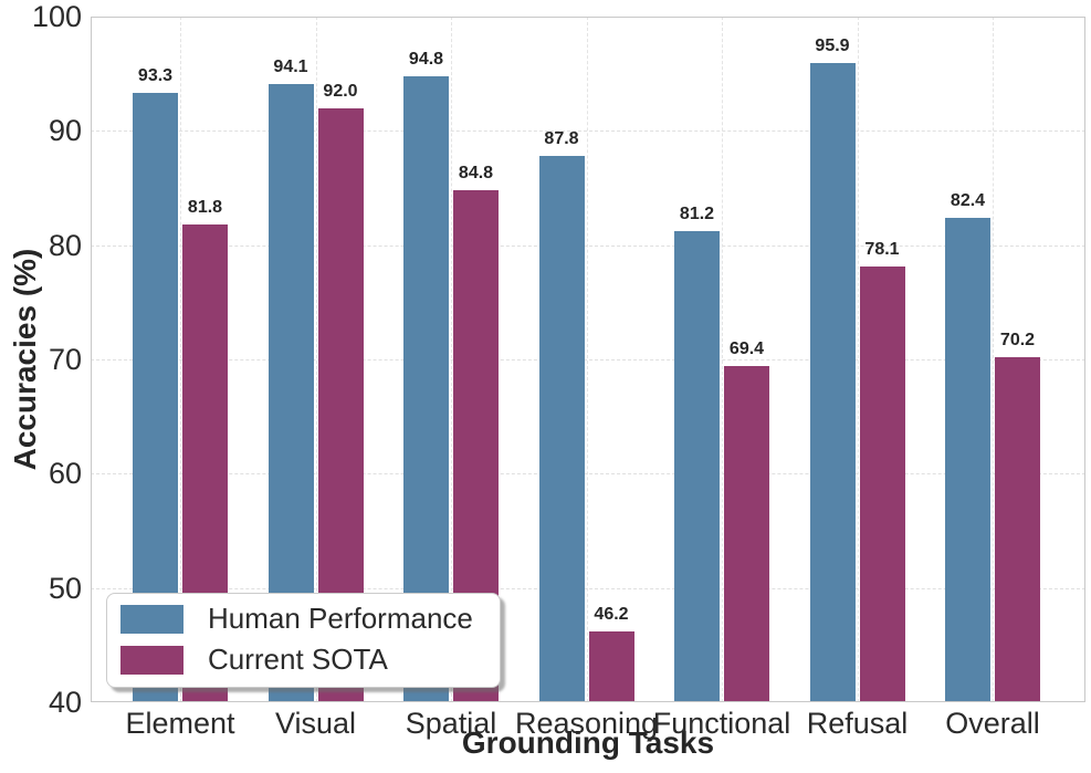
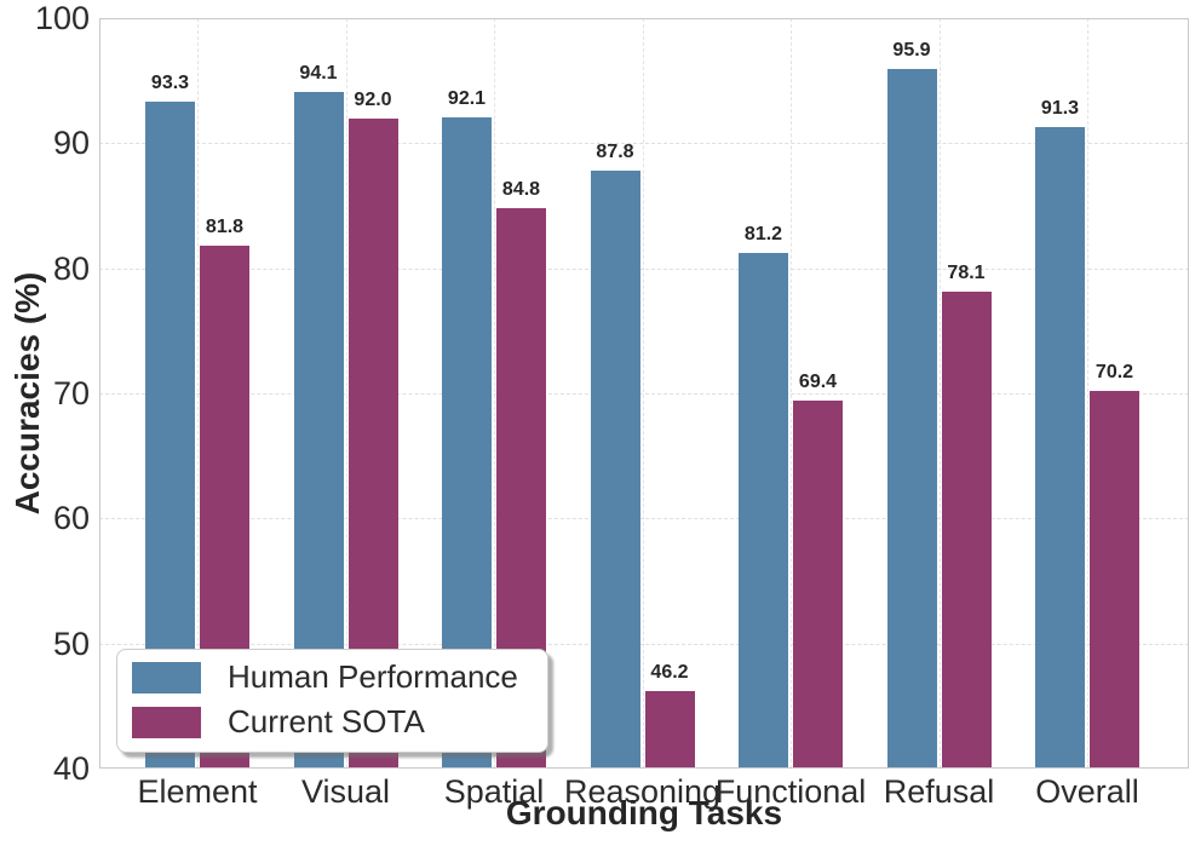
Human Performance/Spatial: 94.8 -> 92.1
Human Performance/Overall: 82.4 -> 91.3
